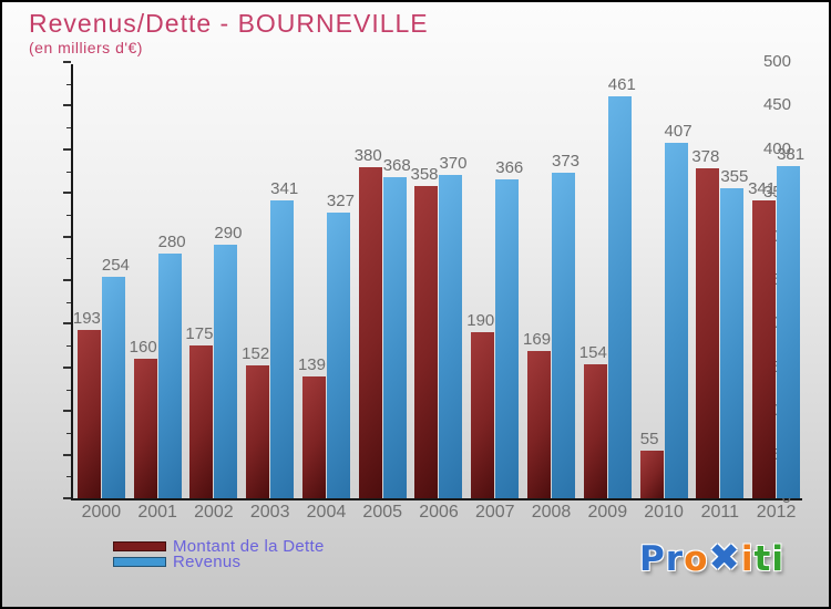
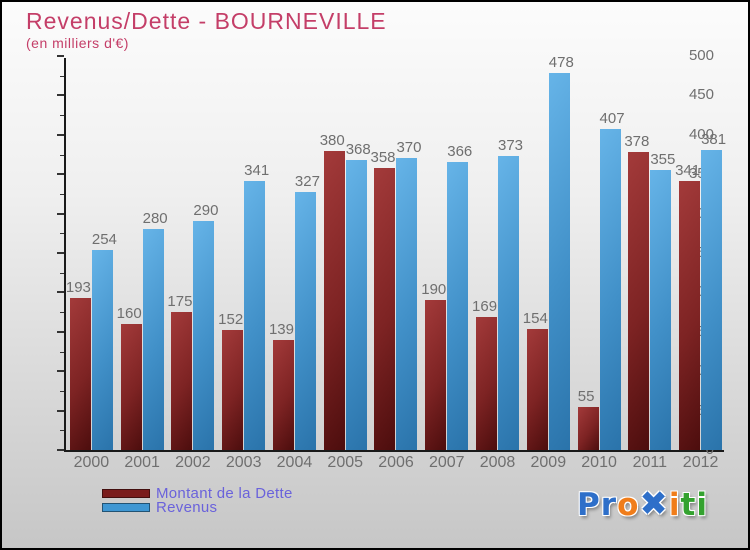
Revenus/2009: 461 -> 478
